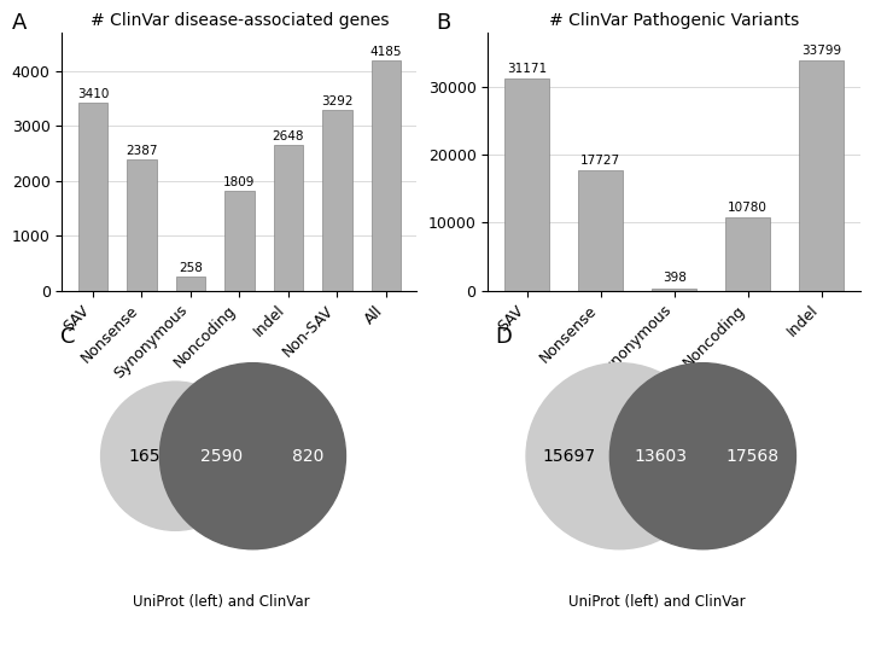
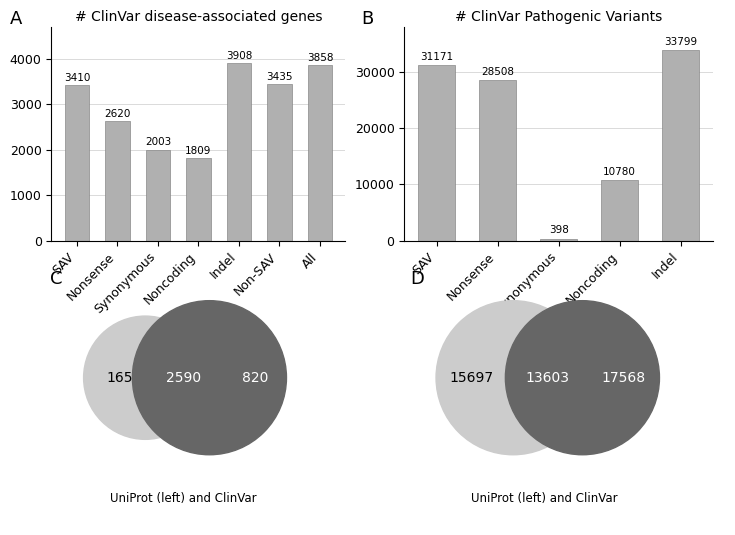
# ClinVar disease-associated genes/Nonsense: 2387 -> 2620
# ClinVar disease-associated genes/Synonymous: 258 -> 2003
# ClinVar disease-associated genes/Indel: 2648 -> 3908
# ClinVar disease-associated genes/Non-SAV: 3292 -> 3435
# ClinVar disease-associated genes/All: 4185 -> 3858
# ClinVar Pathogenic Variants/Nonsense: 17727 -> 28508
